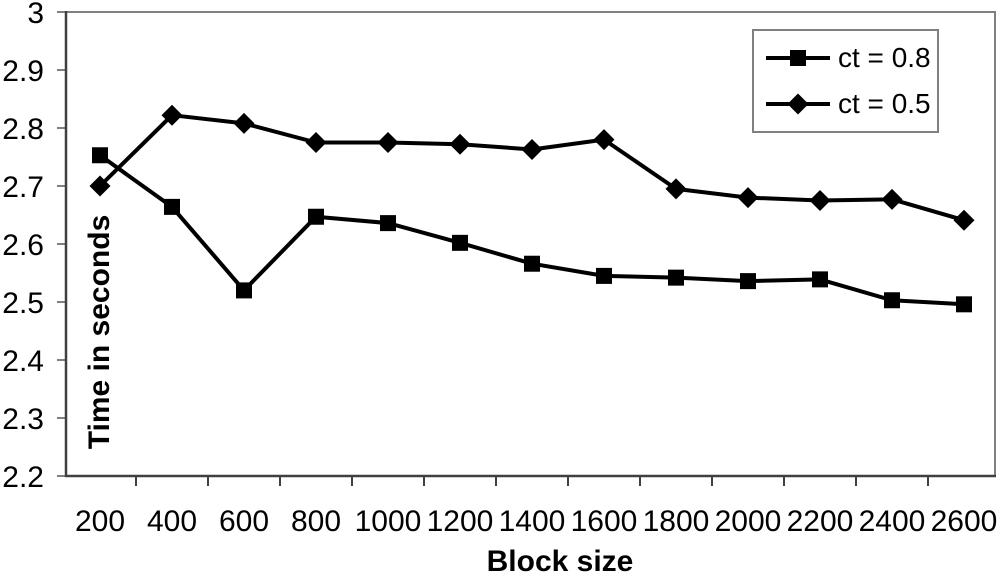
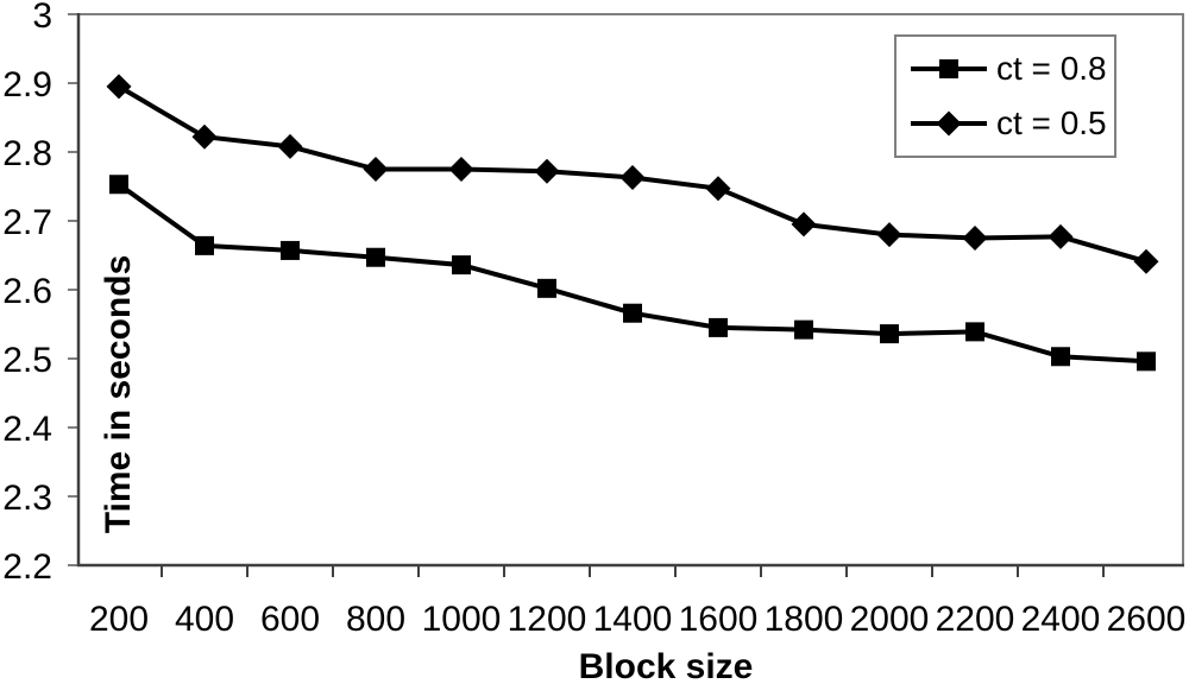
ct = 0.5/200: 2.70 -> 2.90
ct = 0.8/600: 2.52 -> 2.66
ct = 0.5/1600: 2.78 -> 2.75
